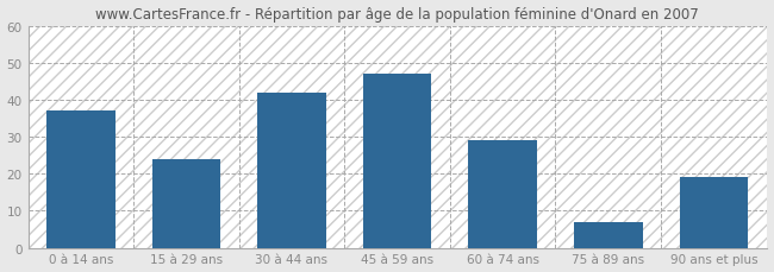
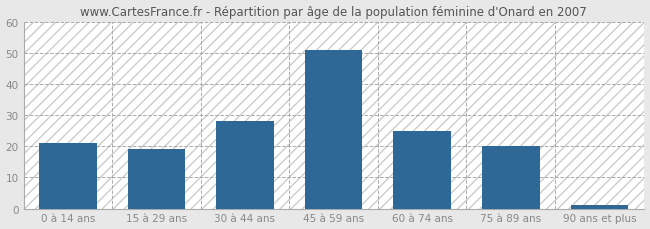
0 à 14 ans: 37 -> 21
15 à 29 ans: 24 -> 19
30 à 44 ans: 42 -> 28
45 à 59 ans: 47 -> 51
60 à 74 ans: 29 -> 25
75 à 89 ans: 7 -> 20
90 ans et plus: 19 -> 1
